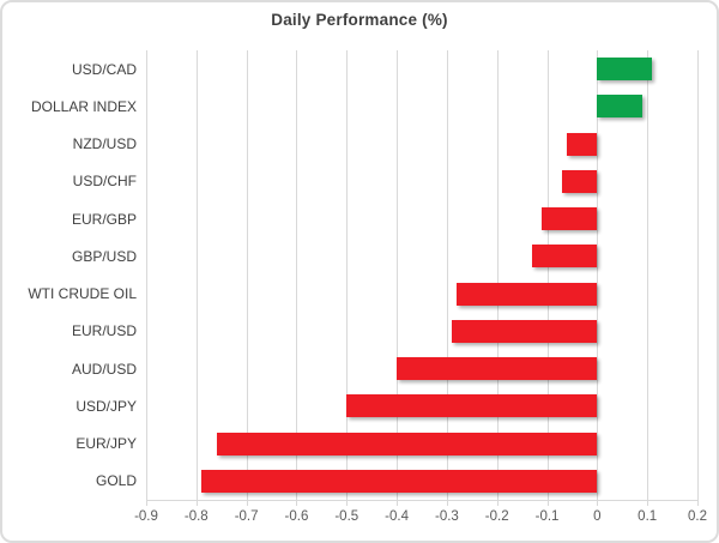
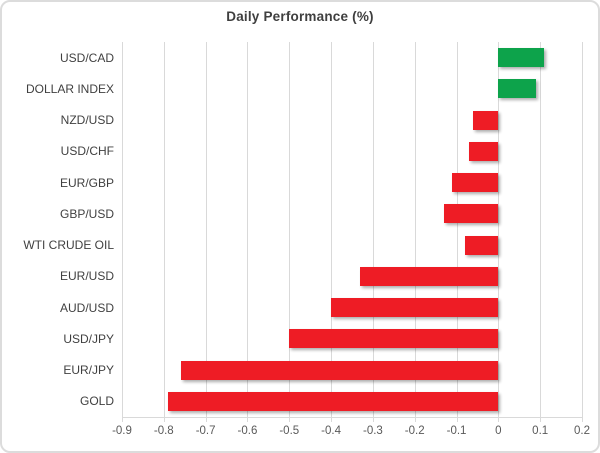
WTI CRUDE OIL: -0.28 -> -0.08
EUR/USD: -0.29 -> -0.33
